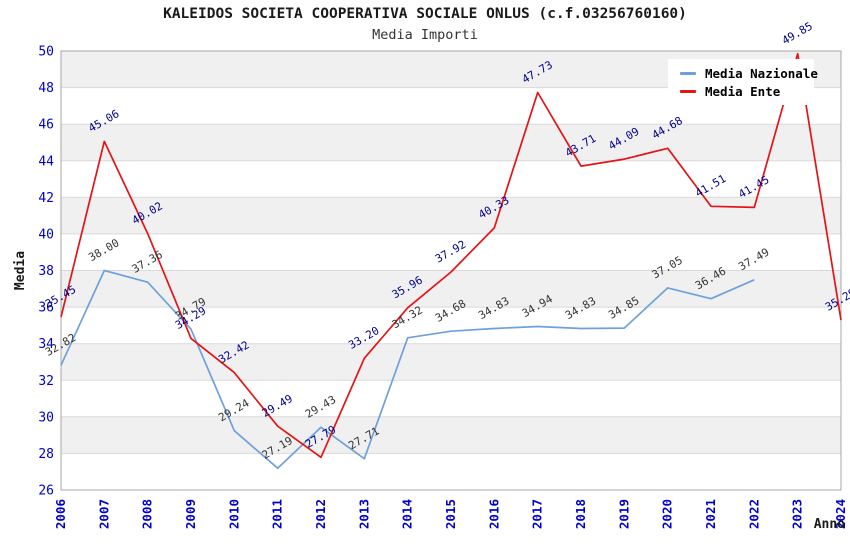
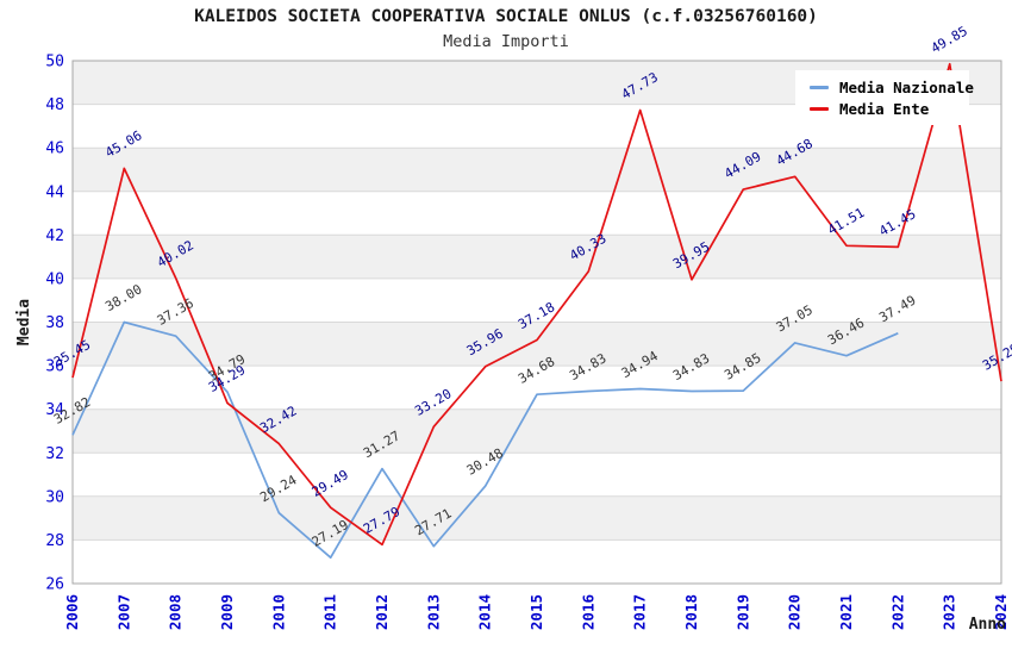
Media Nazionale/2012: 29.43 -> 31.27
Media Nazionale/2014: 34.32 -> 30.48
Media Ente/2015: 37.92 -> 37.18
Media Ente/2018: 43.71 -> 39.95
